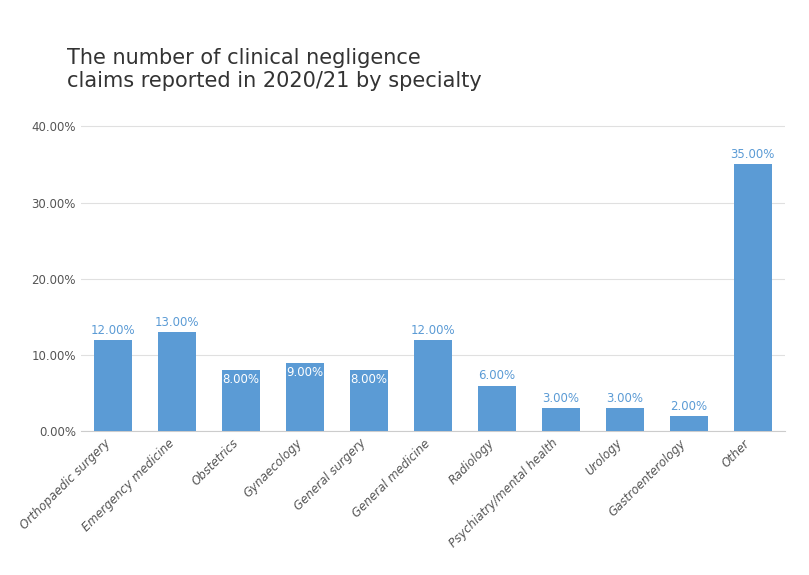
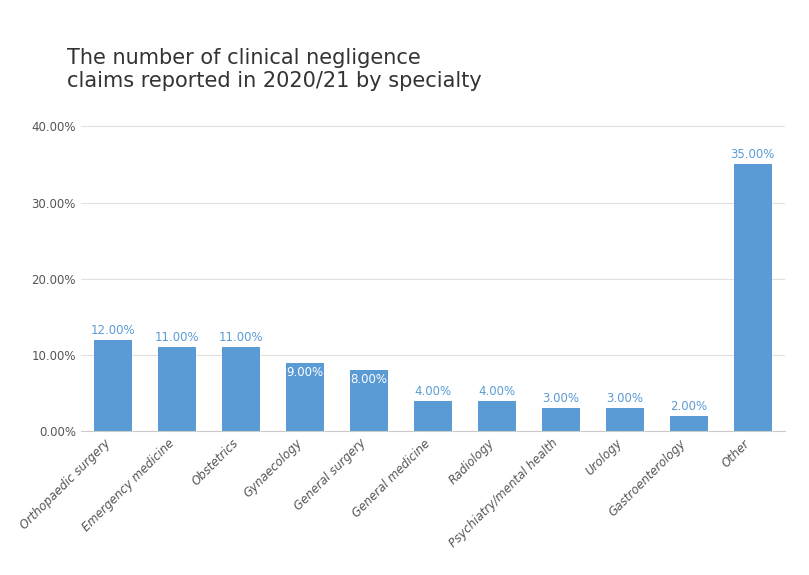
Emergency medicine: 13.00% -> 11.00%
Obstetrics: 8.00% -> 11.00%
General medicine: 12.00% -> 4.00%
Radiology: 6.00% -> 4.00%
